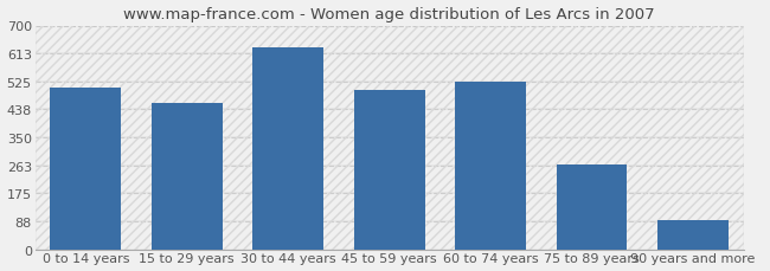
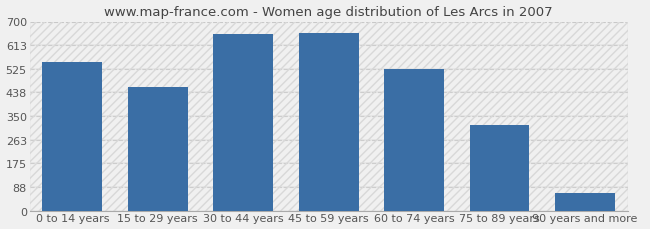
0 to 14 years: 505 -> 551
30 to 44 years: 630 -> 652
45 to 59 years: 500 -> 658
75 to 89 years: 265 -> 318
90 years and more: 90 -> 66
